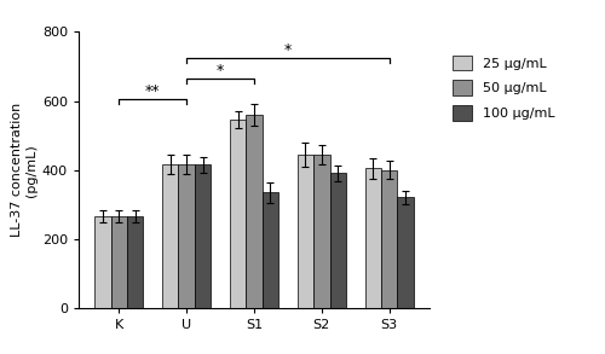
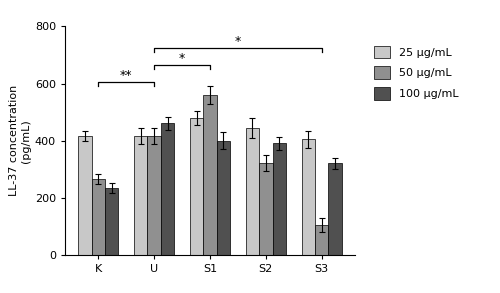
25 μg/mL/K: 265 -> 415
100 μg/mL/K: 265 -> 235
100 μg/mL/U: 415 -> 460
25 μg/mL/S1: 545 -> 480
100 μg/mL/S1: 335 -> 400
50 μg/mL/S2: 445 -> 320
50 μg/mL/S3: 400 -> 105
